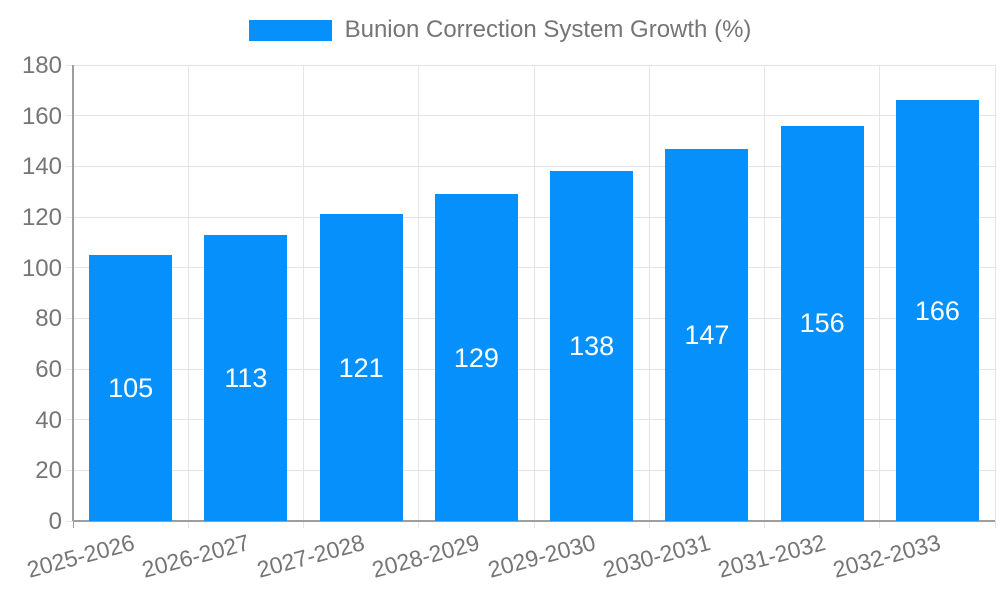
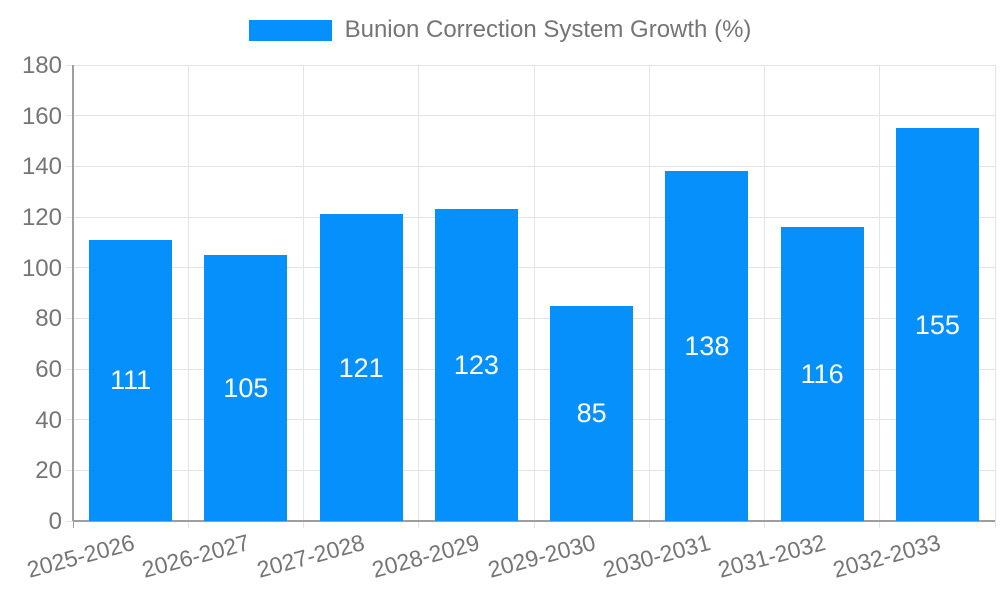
2025-2026: 105 -> 111
2026-2027: 113 -> 105
2028-2029: 129 -> 123
2029-2030: 138 -> 85
2030-2031: 147 -> 138
2031-2032: 156 -> 116
2032-2033: 166 -> 155
